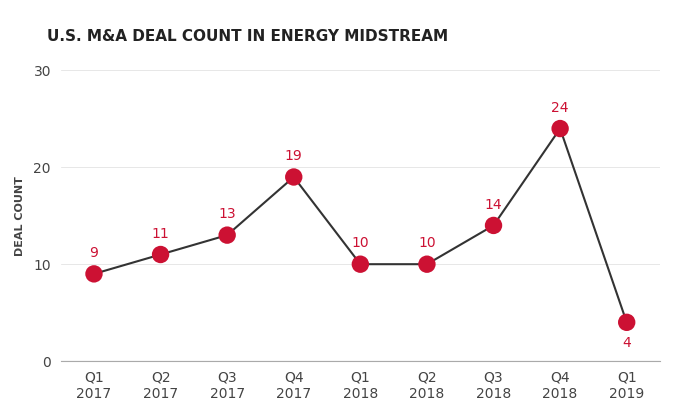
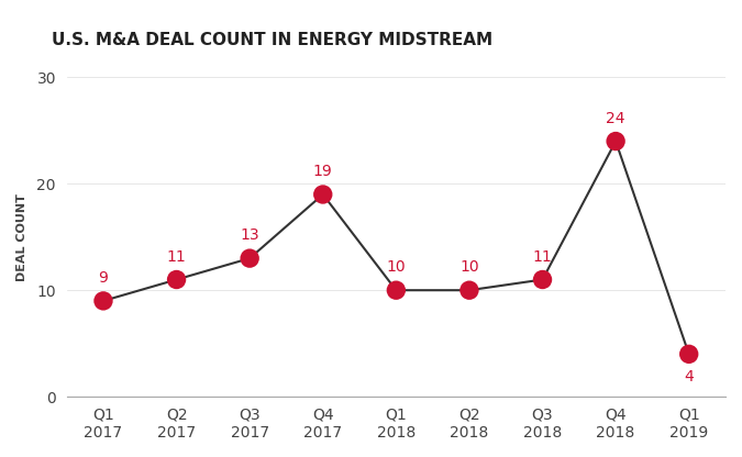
Q3 2018: 14 -> 11
